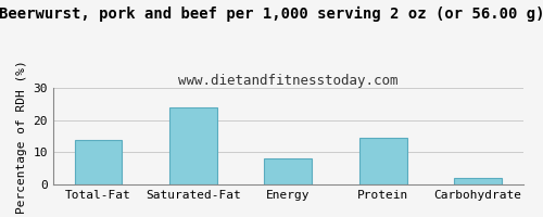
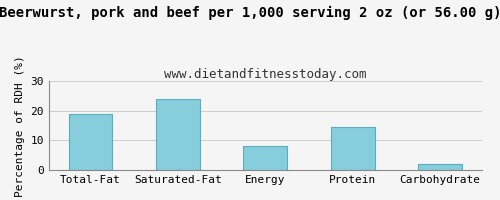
Total-Fat: 14.0 -> 19.0
